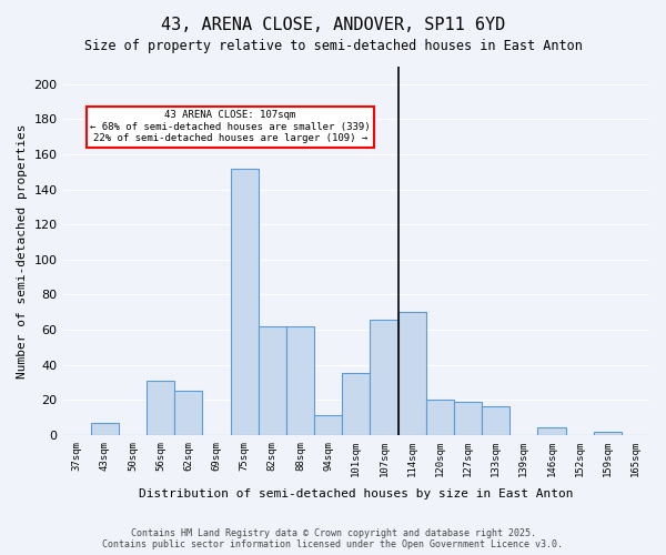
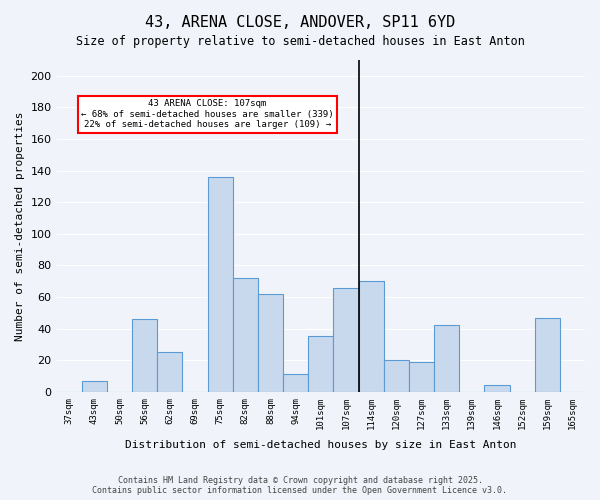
56sqm: 31 -> 46
75sqm: 152 -> 136
82sqm: 62 -> 72
133sqm: 16 -> 42
159sqm: 2 -> 47
